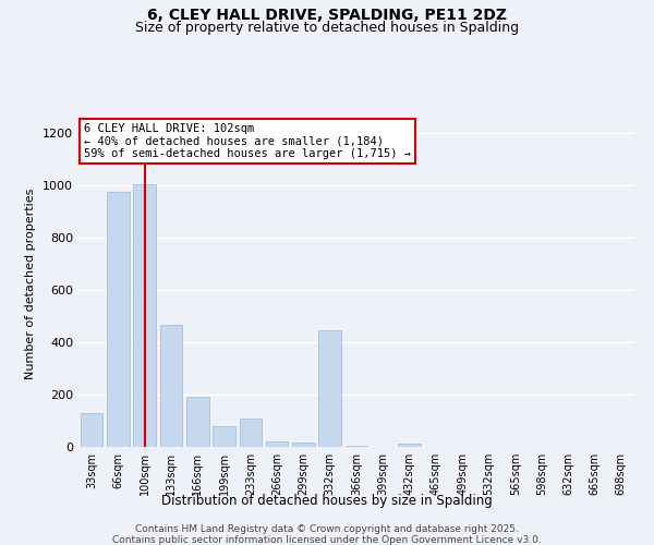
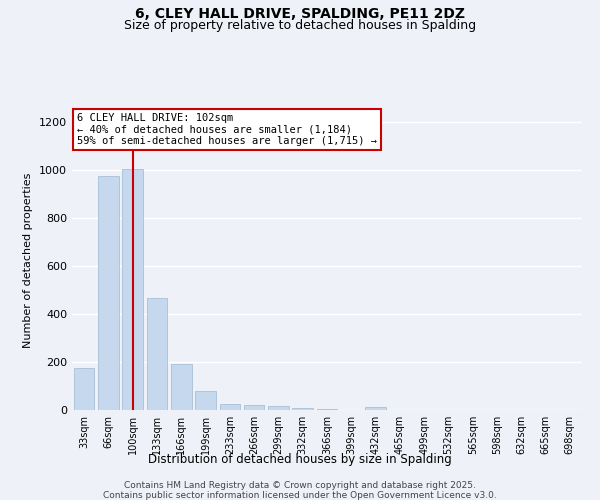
33sqm: 130 -> 175
233sqm: 110 -> 27
332sqm: 445 -> 8
